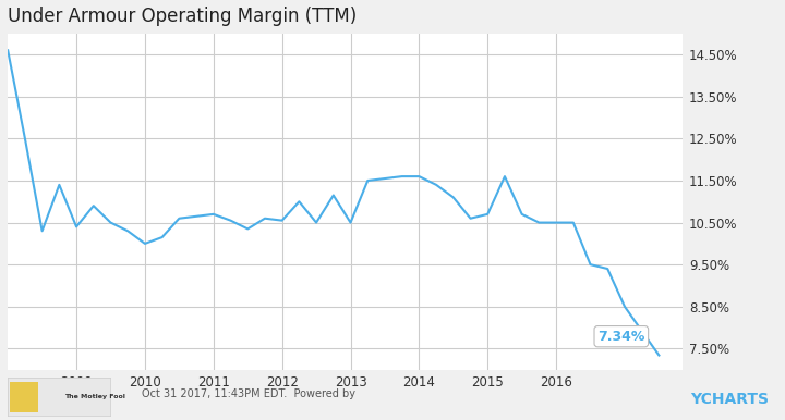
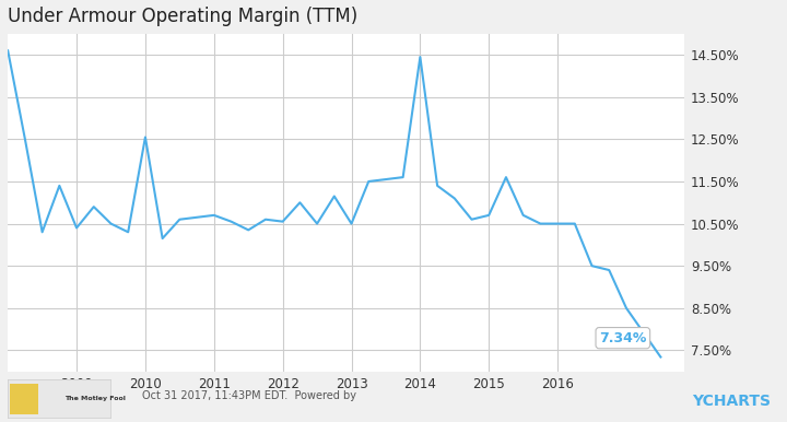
2010: 10.00% -> 12.55%
2014: 11.60% -> 14.45%
